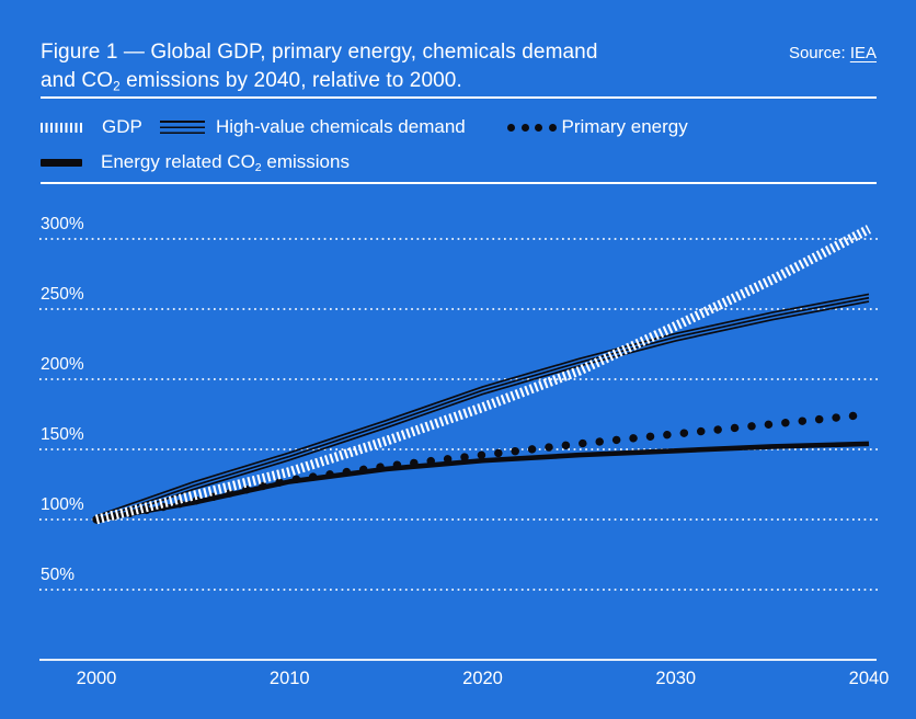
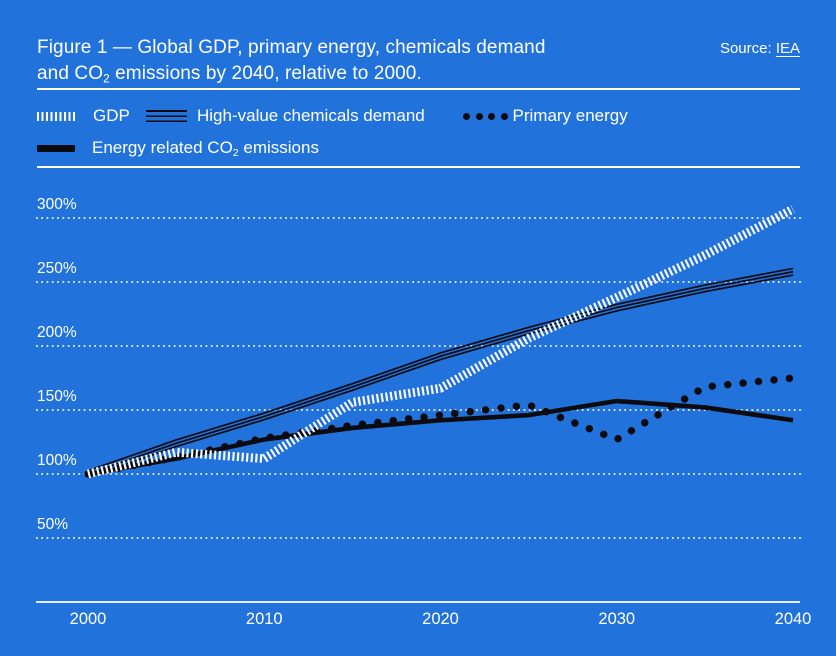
GDP/2010: 134% -> 112%
GDP/2020: 180% -> 167%
Primary energy/2030: 161% -> 127%
Energy related CO2 emissions/2030: 149% -> 157%
Energy related CO2 emissions/2040: 154% -> 142%
